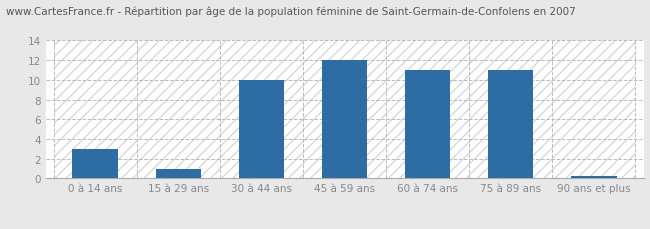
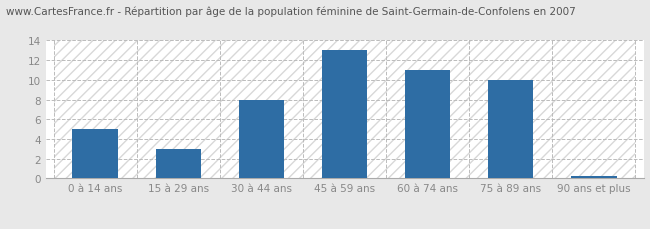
0 à 14 ans: 3.0 -> 5.0
15 à 29 ans: 1.0 -> 3.0
30 à 44 ans: 10.0 -> 8.0
45 à 59 ans: 12.0 -> 13.0
75 à 89 ans: 11.0 -> 10.0
